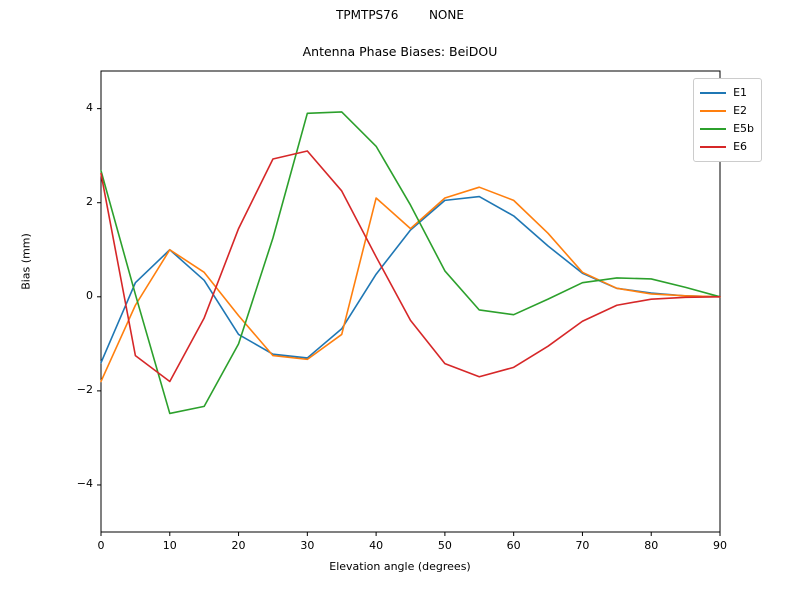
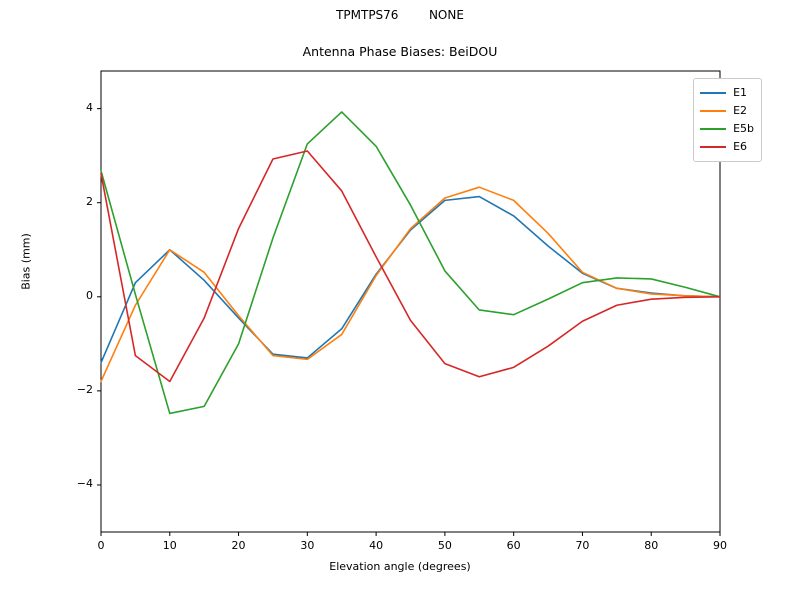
E1/20: -0.8 -> -0.5
E5b/30: 3.9 -> 3.2
E2/40: 2.1 -> 0.5
